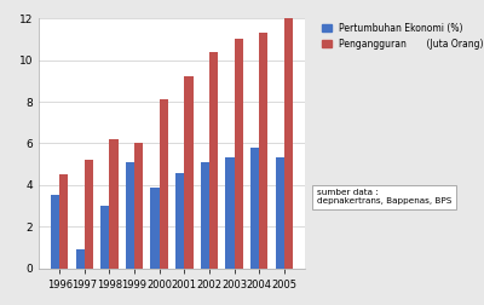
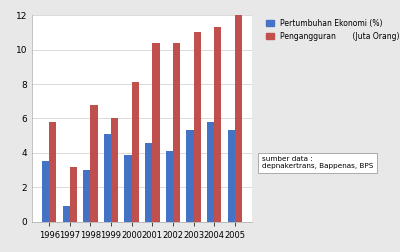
Pengangguran (Juta Orang)/1996: 4.5 -> 5.8
Pengangguran (Juta Orang)/1997: 5.2 -> 3.2
Pengangguran (Juta Orang)/1998: 6.2 -> 6.8
Pengangguran (Juta Orang)/2001: 9.2 -> 10.4
Pertumbuhan Ekonomi (%)/2002: 5.1 -> 4.1
